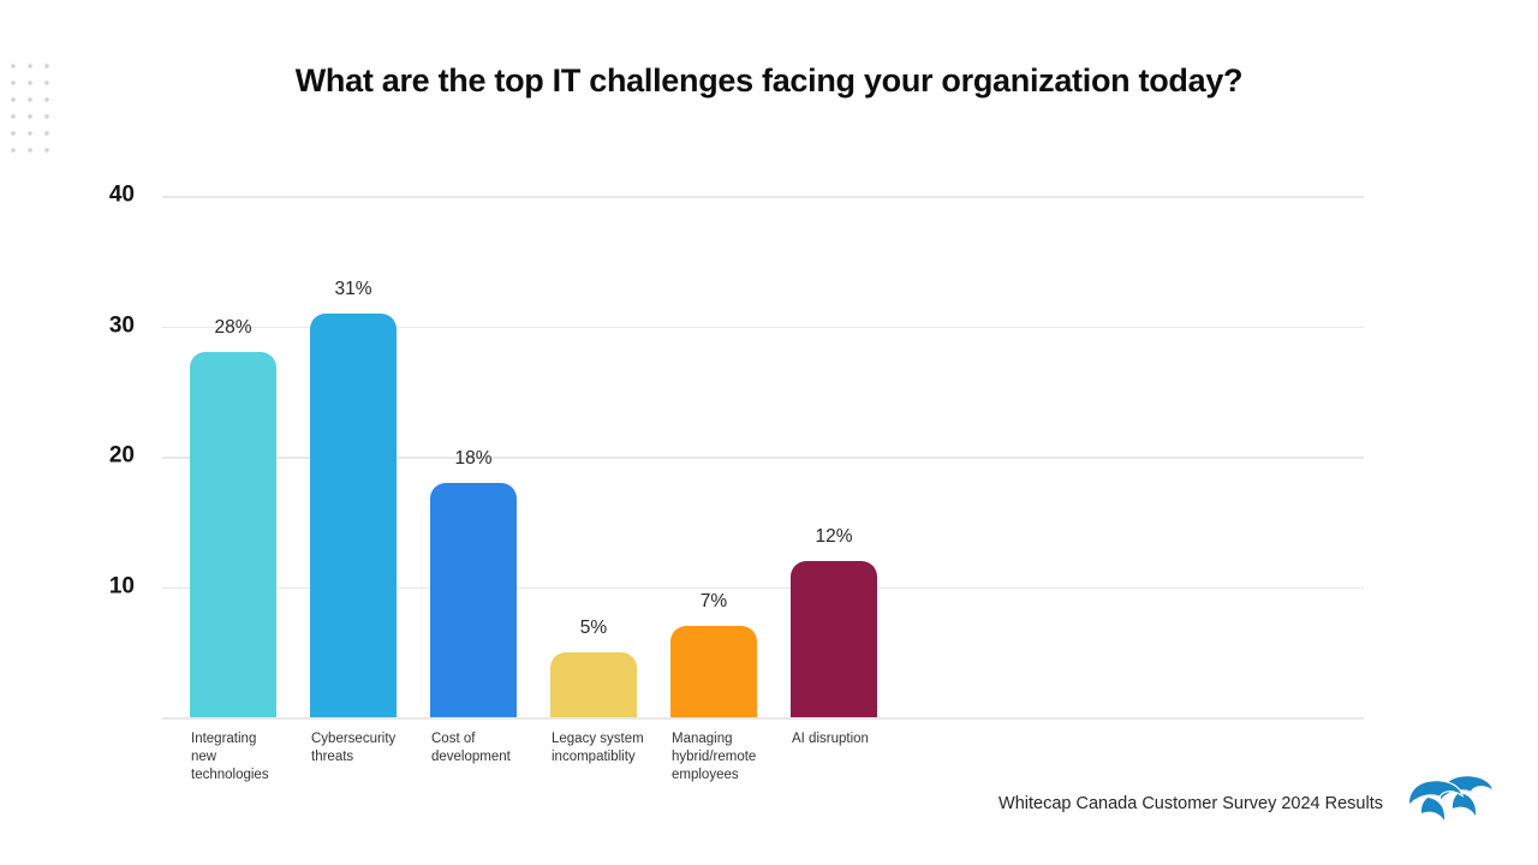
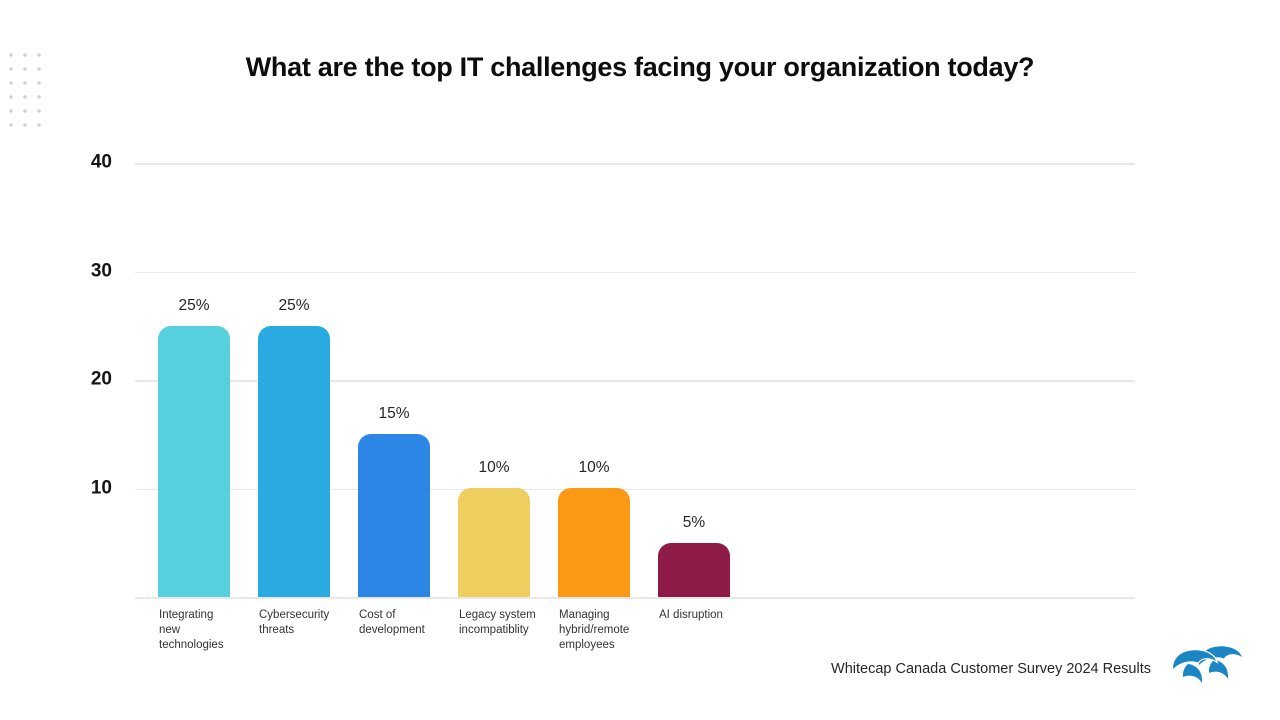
Integrating new technologies: 28% -> 25%
Cybersecurity threats: 31% -> 25%
Cost of development: 18% -> 15%
Legacy system incompatiblity: 5% -> 10%
Managing hybrid/remote employees: 7% -> 10%
AI disruption: 12% -> 5%
